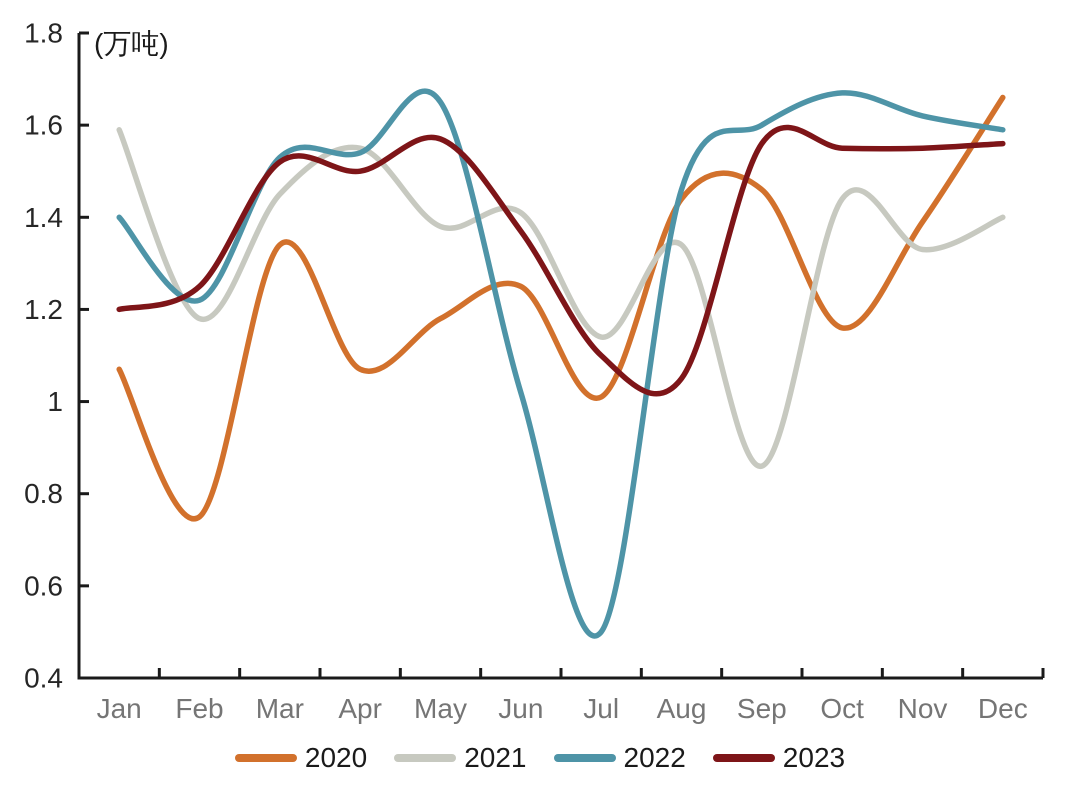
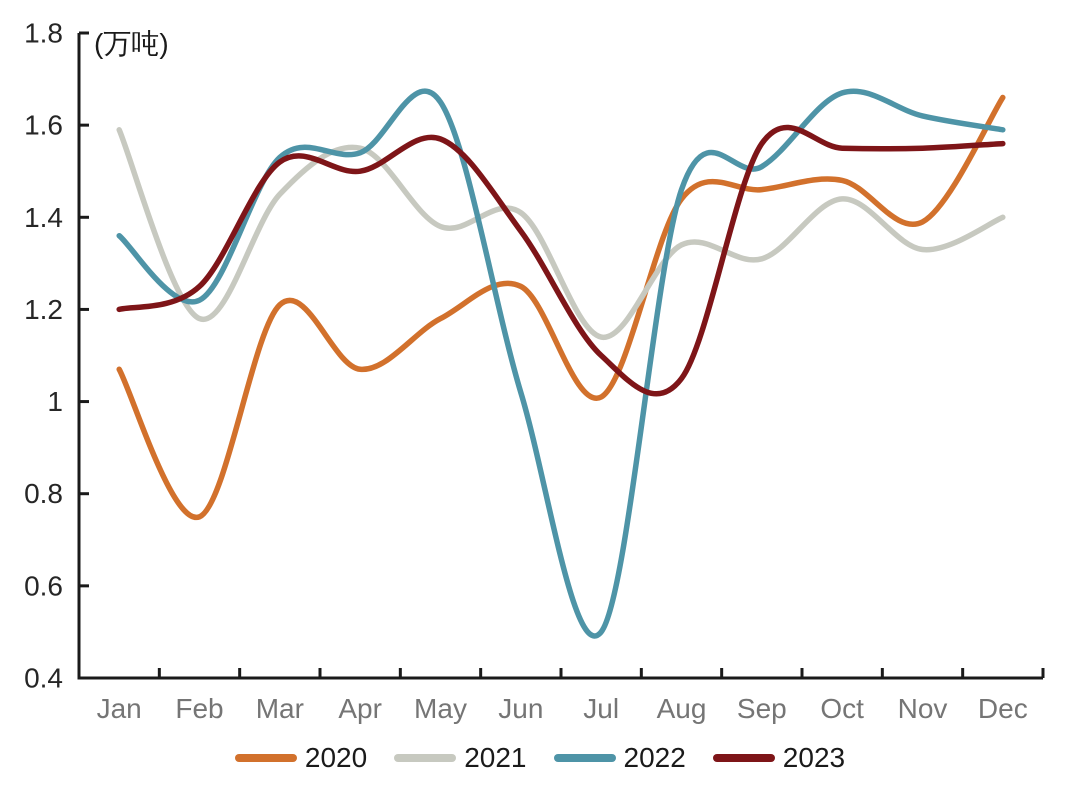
2022/Jan: 1.40 -> 1.36
2020/Mar: 1.34 -> 1.21
2021/Sep: 0.86 -> 1.31
2022/Sep: 1.60 -> 1.51
2020/Oct: 1.16 -> 1.48
